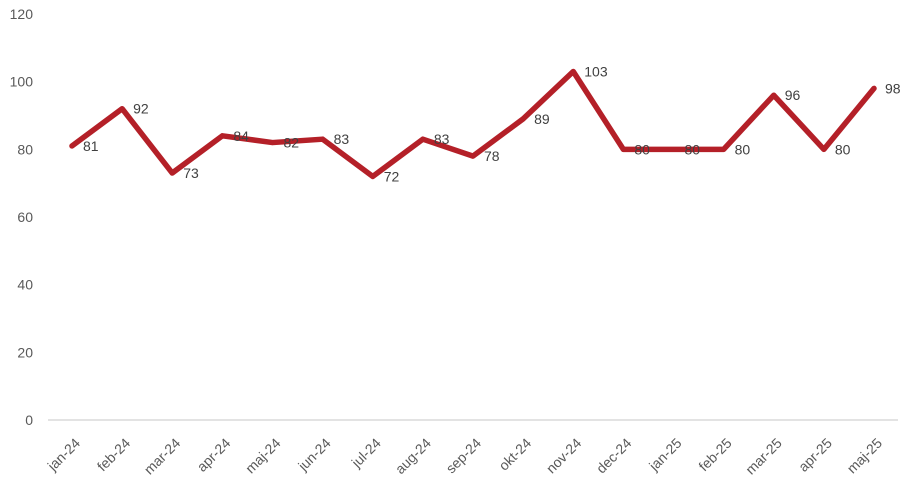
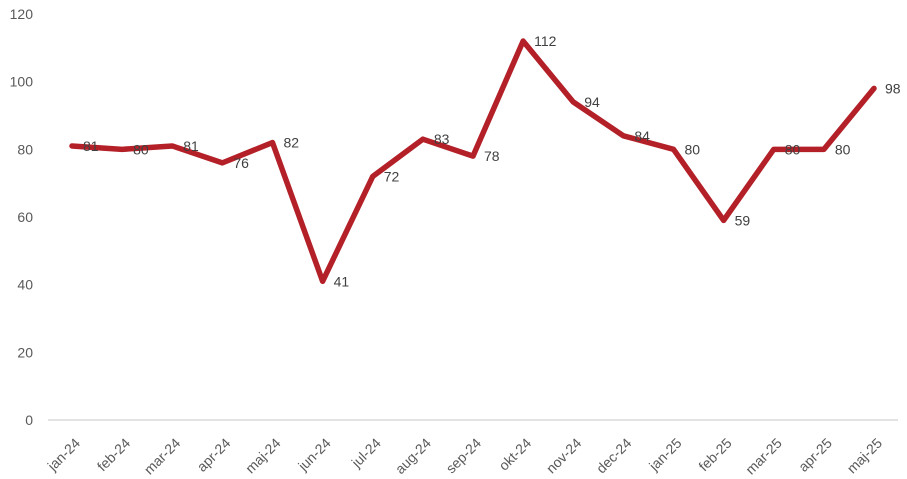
feb-24: 92 -> 80
mar-24: 73 -> 81
apr-24: 84 -> 76
jun-24: 83 -> 41
okt-24: 89 -> 112
nov-24: 103 -> 94
dec-24: 80 -> 84
feb-25: 80 -> 59
mar-25: 96 -> 80
